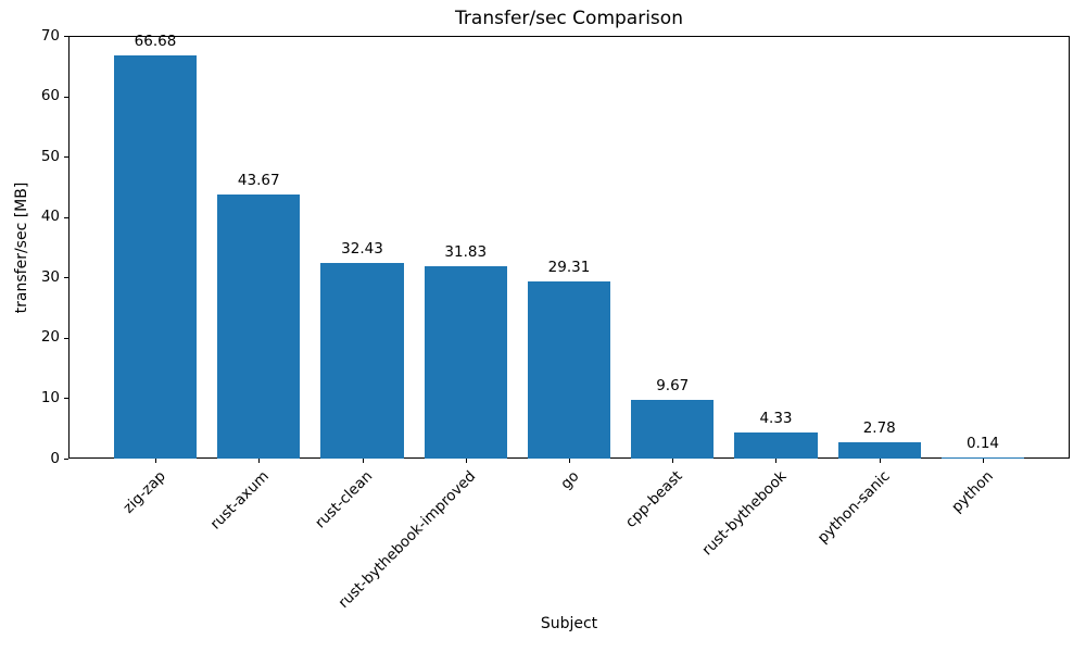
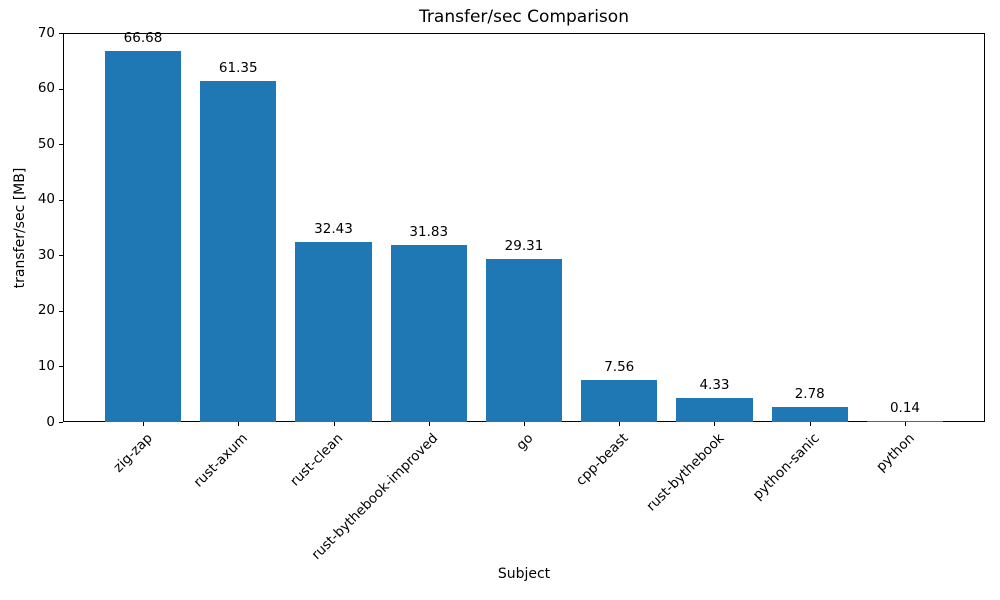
rust-axum: 43.67 -> 61.35
cpp-beast: 9.67 -> 7.56
